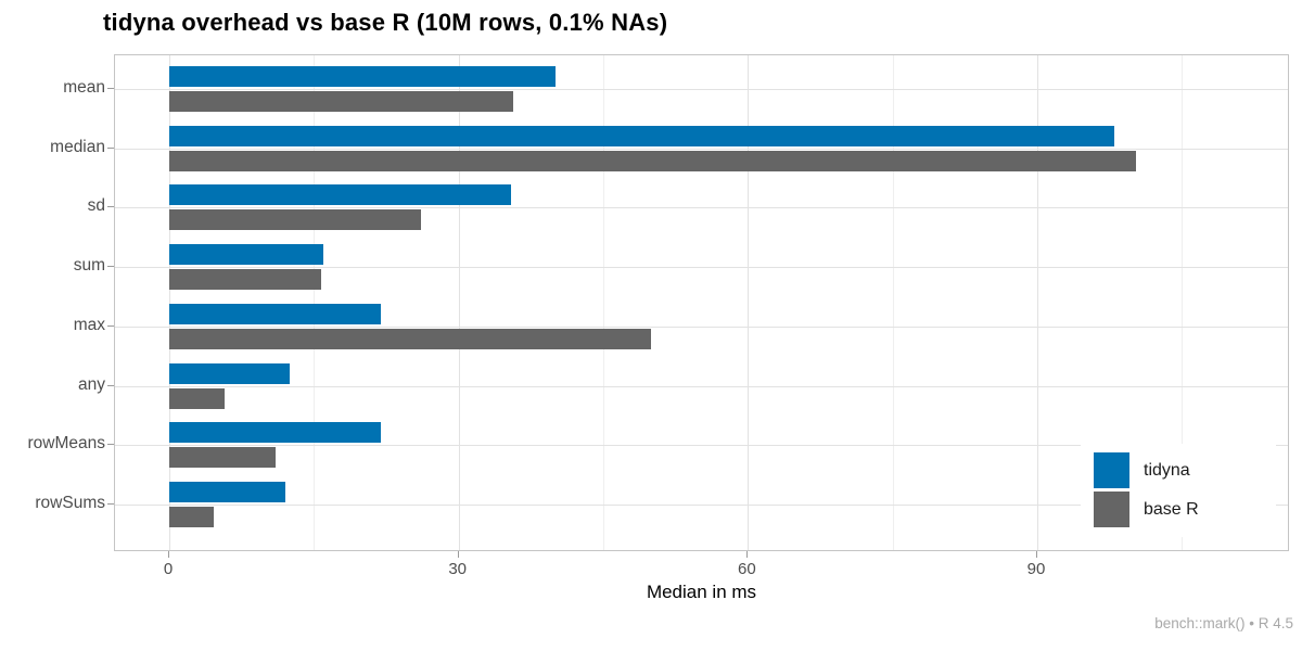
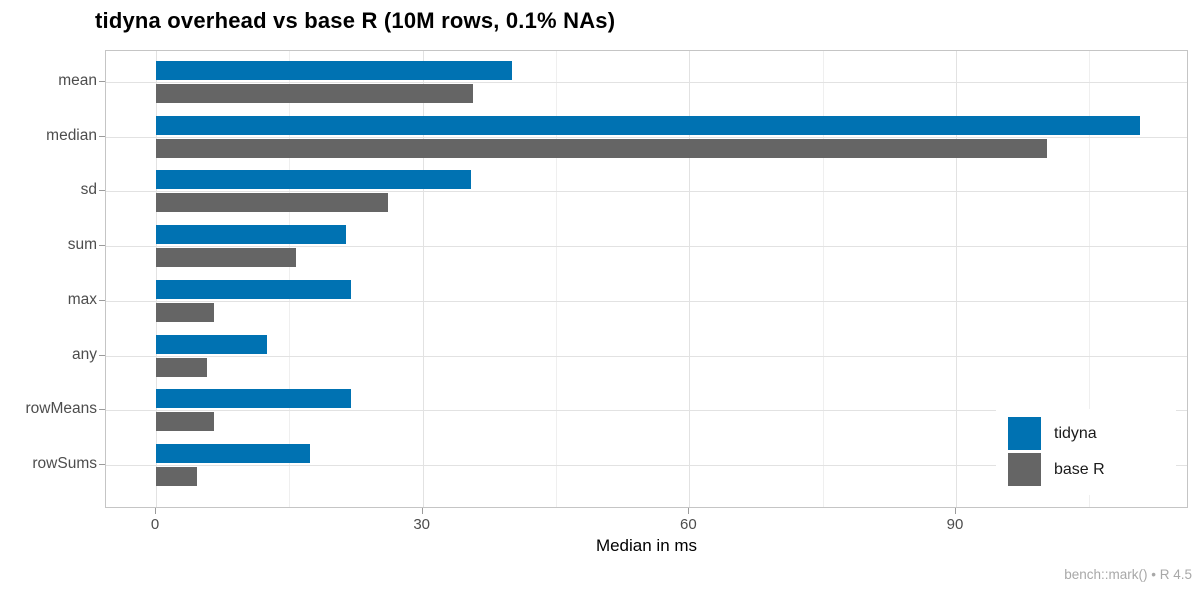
tidyna/median: 98 -> 111
tidyna/sum: 16 -> 21
base R/max: 50 -> 6
base R/rowMeans: 11 -> 6
tidyna/rowSums: 12 -> 17
